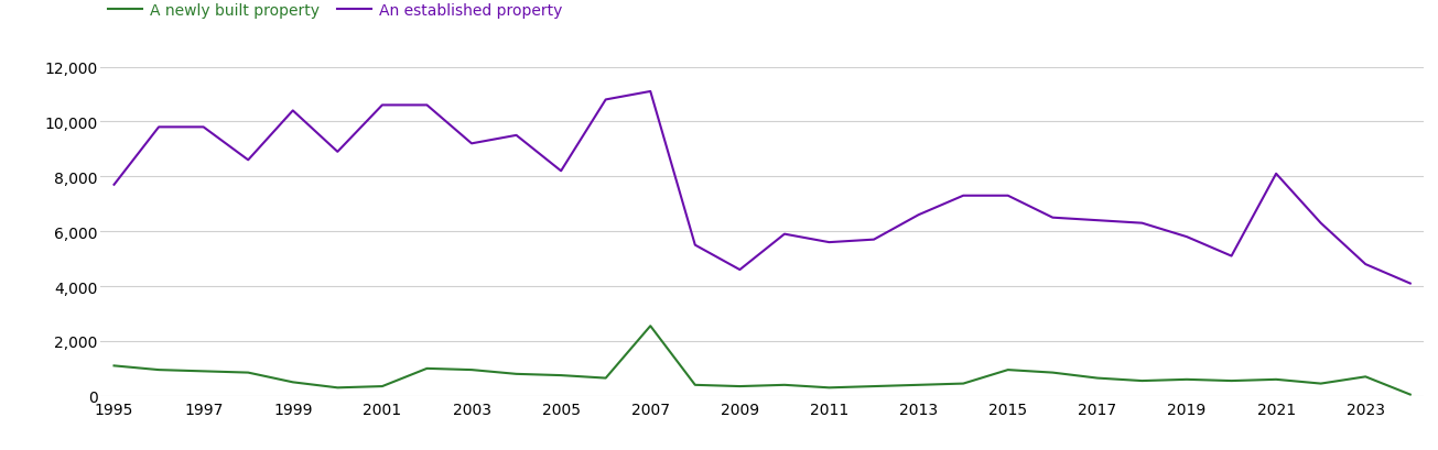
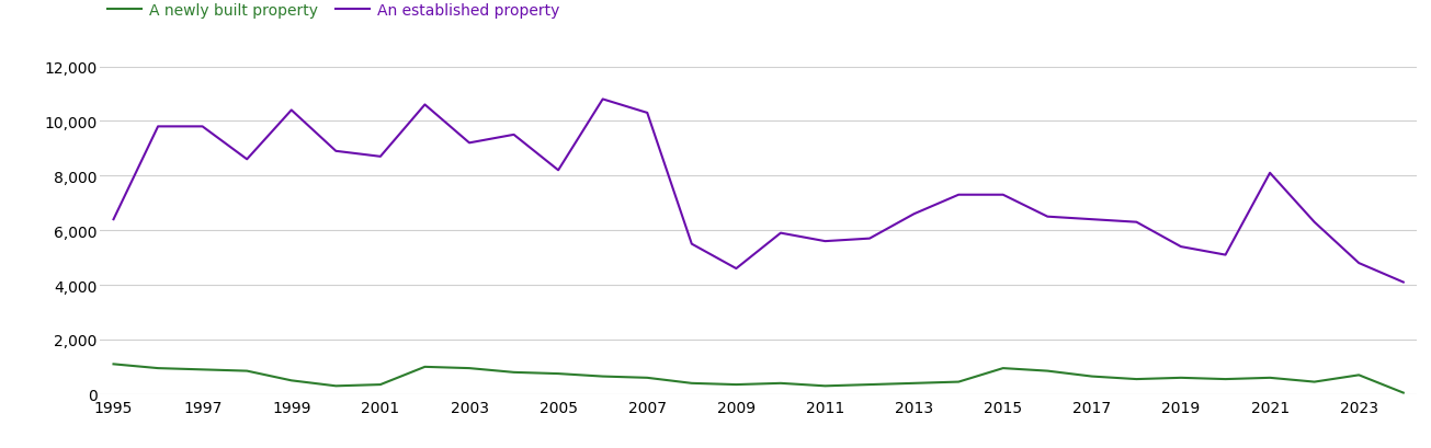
An established property/1995: 7,700 -> 6,400
An established property/2001: 10,600 -> 8,700
A newly built property/2007: 2,550 -> 600
An established property/2007: 11,100 -> 10,300
An established property/2019: 5,800 -> 5,400
